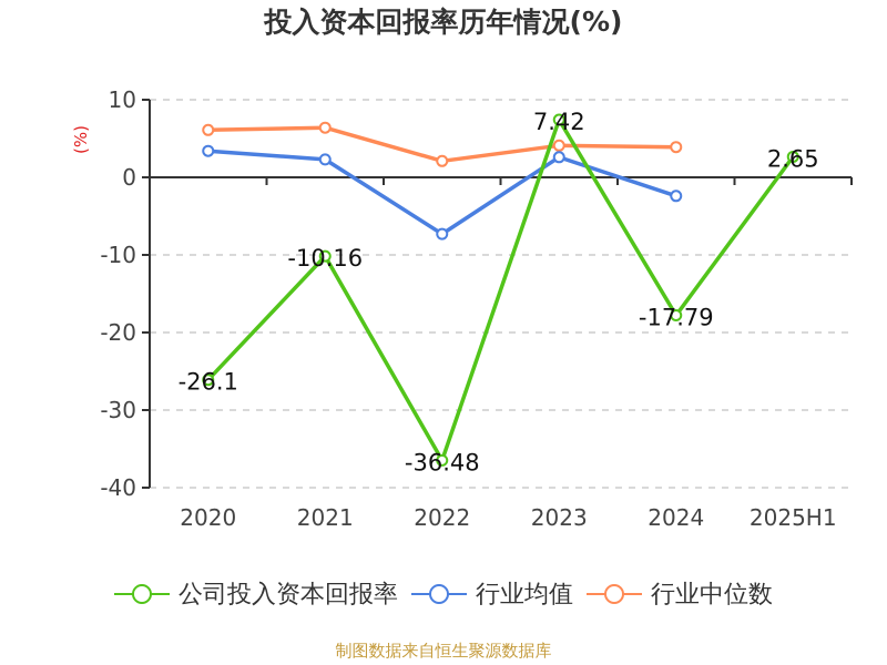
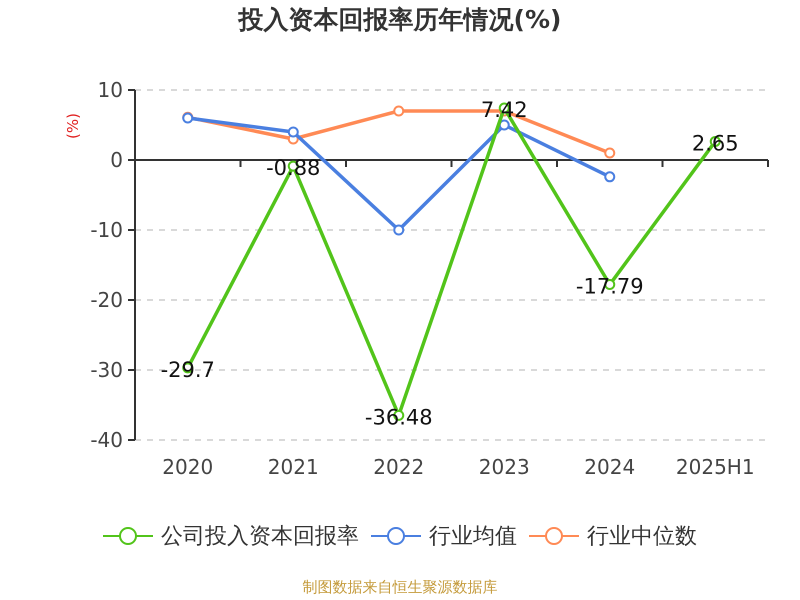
公司投入资本回报率/2020: -26.1 -> -29.7
行业均值/2020: 3 -> 6
公司投入资本回报率/2021: -10.16 -> -0.88
行业均值/2021: 2 -> 4
行业中位数/2021: 6 -> 3
行业均值/2022: -7 -> -10
行业中位数/2022: 2 -> 7
行业均值/2023: 3 -> 5
行业中位数/2023: 4 -> 7
行业中位数/2024: 4 -> 1
